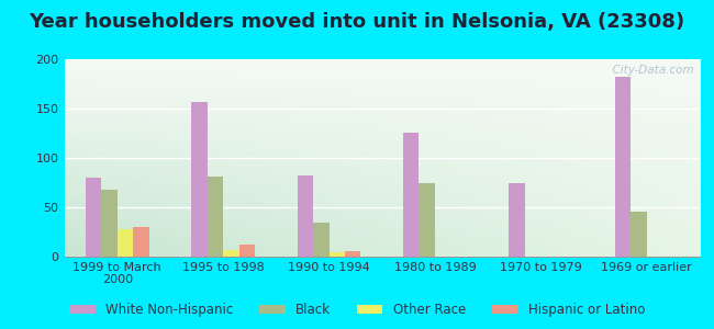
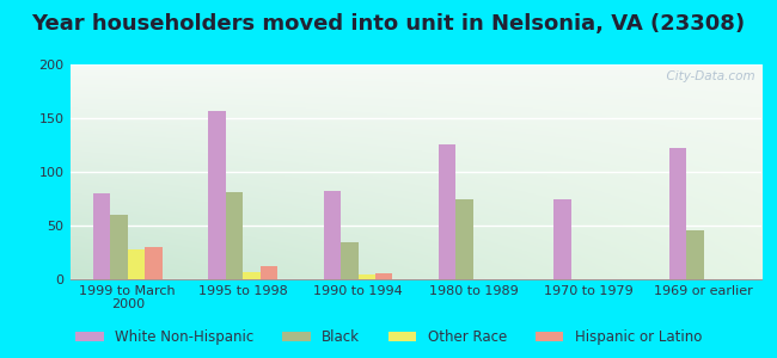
Black/1999 to March 2000: 68 -> 60
White Non-Hispanic/1969 or earlier: 182 -> 122
